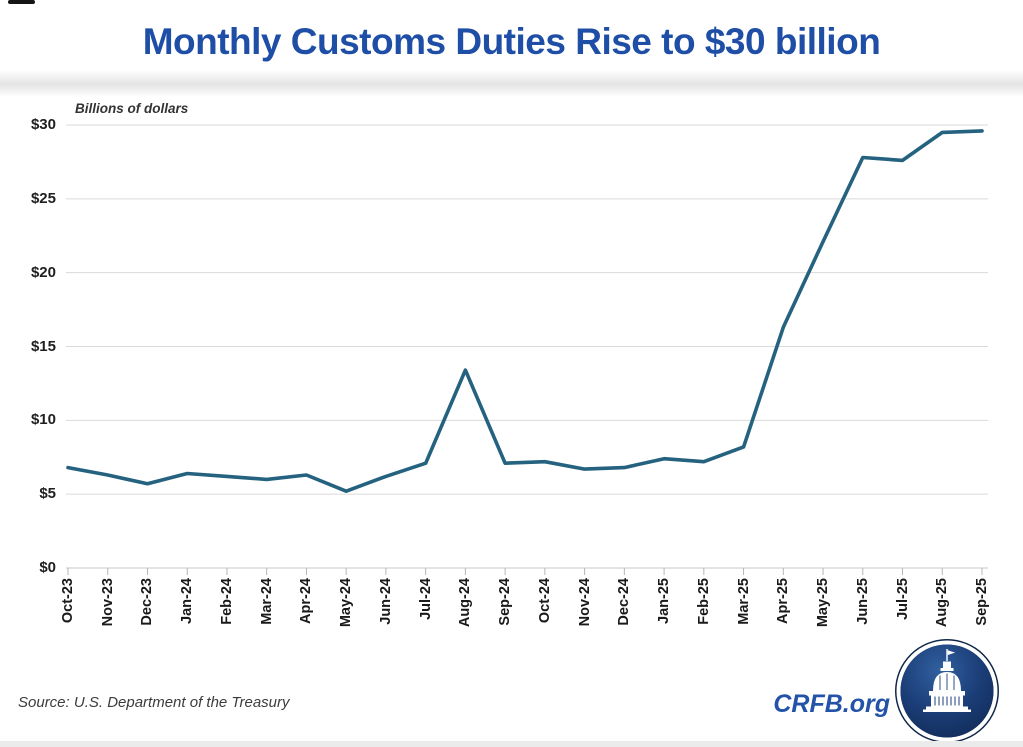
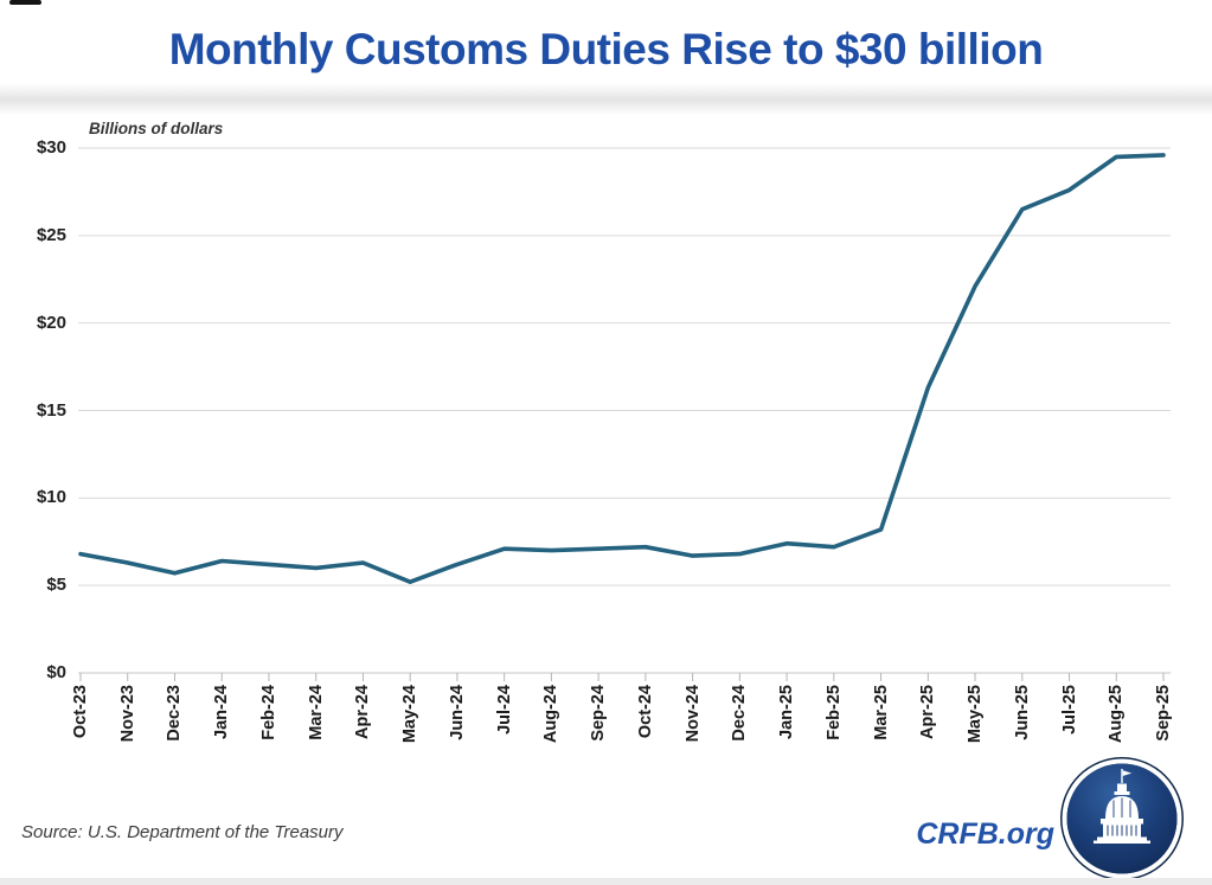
Aug-24: $13.4 -> $7.0
Jun-25: $27.8 -> $26.5
